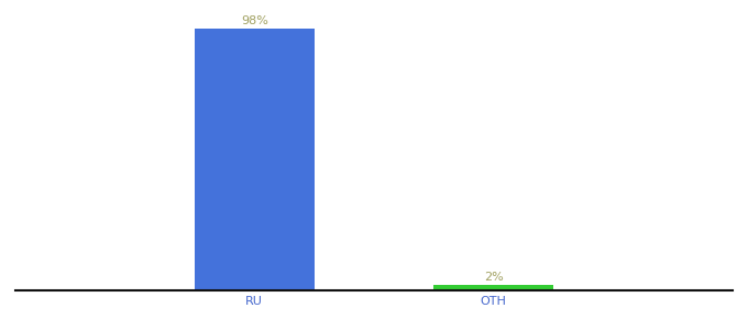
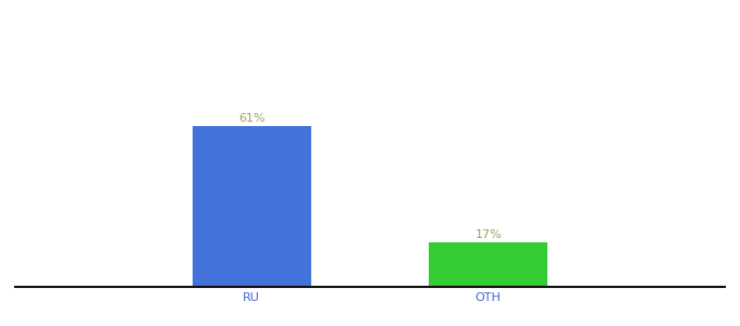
RU: 98% -> 61%
OTH: 2% -> 17%
